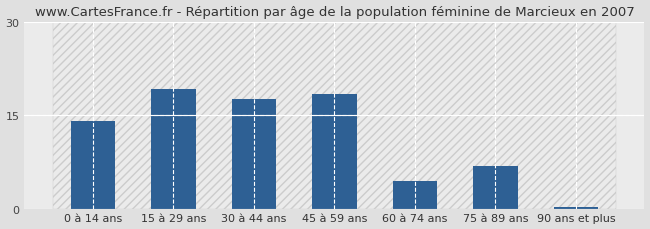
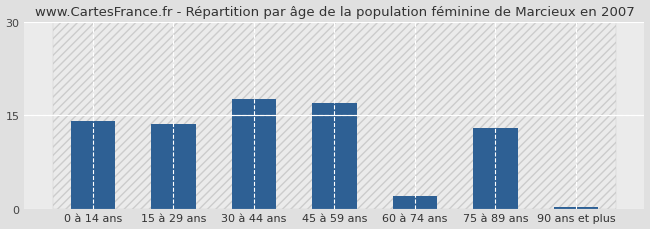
15 à 29 ans: 19.2 -> 13.5
45 à 59 ans: 18.4 -> 17.0
60 à 74 ans: 4.4 -> 2.0
75 à 89 ans: 6.8 -> 13.0
